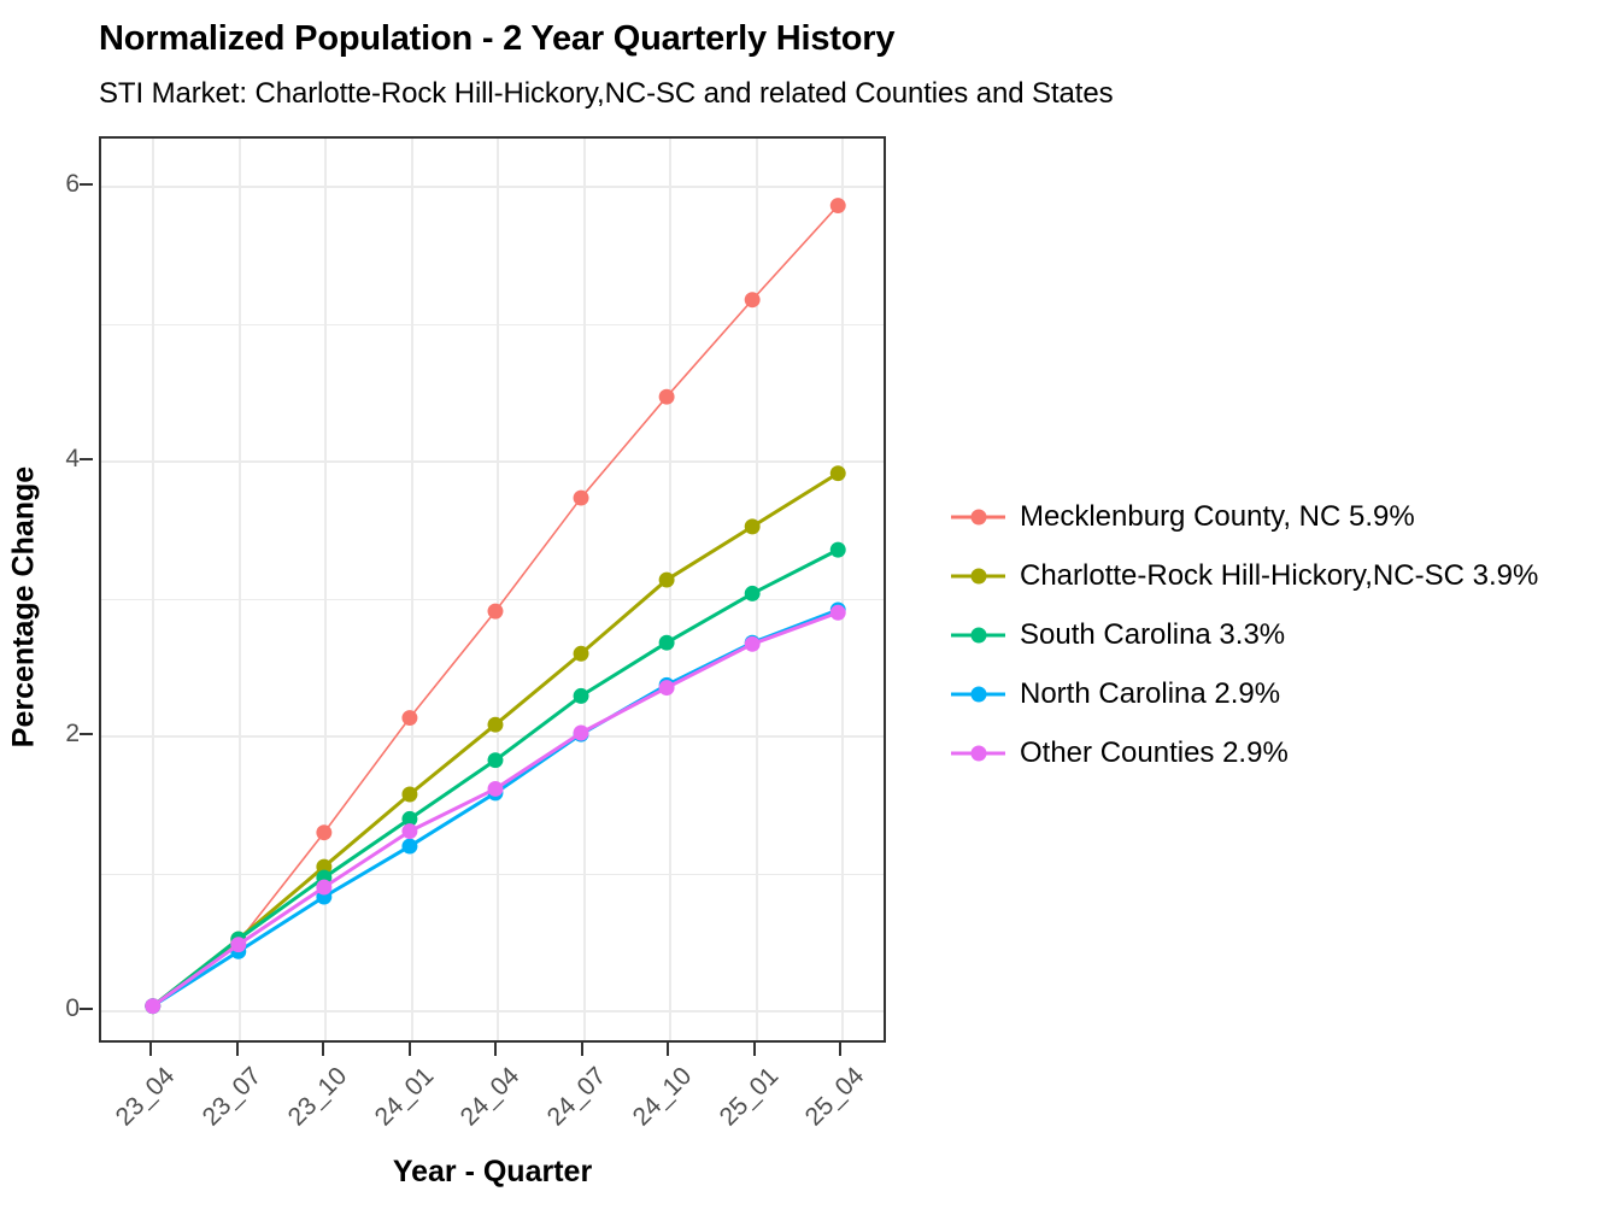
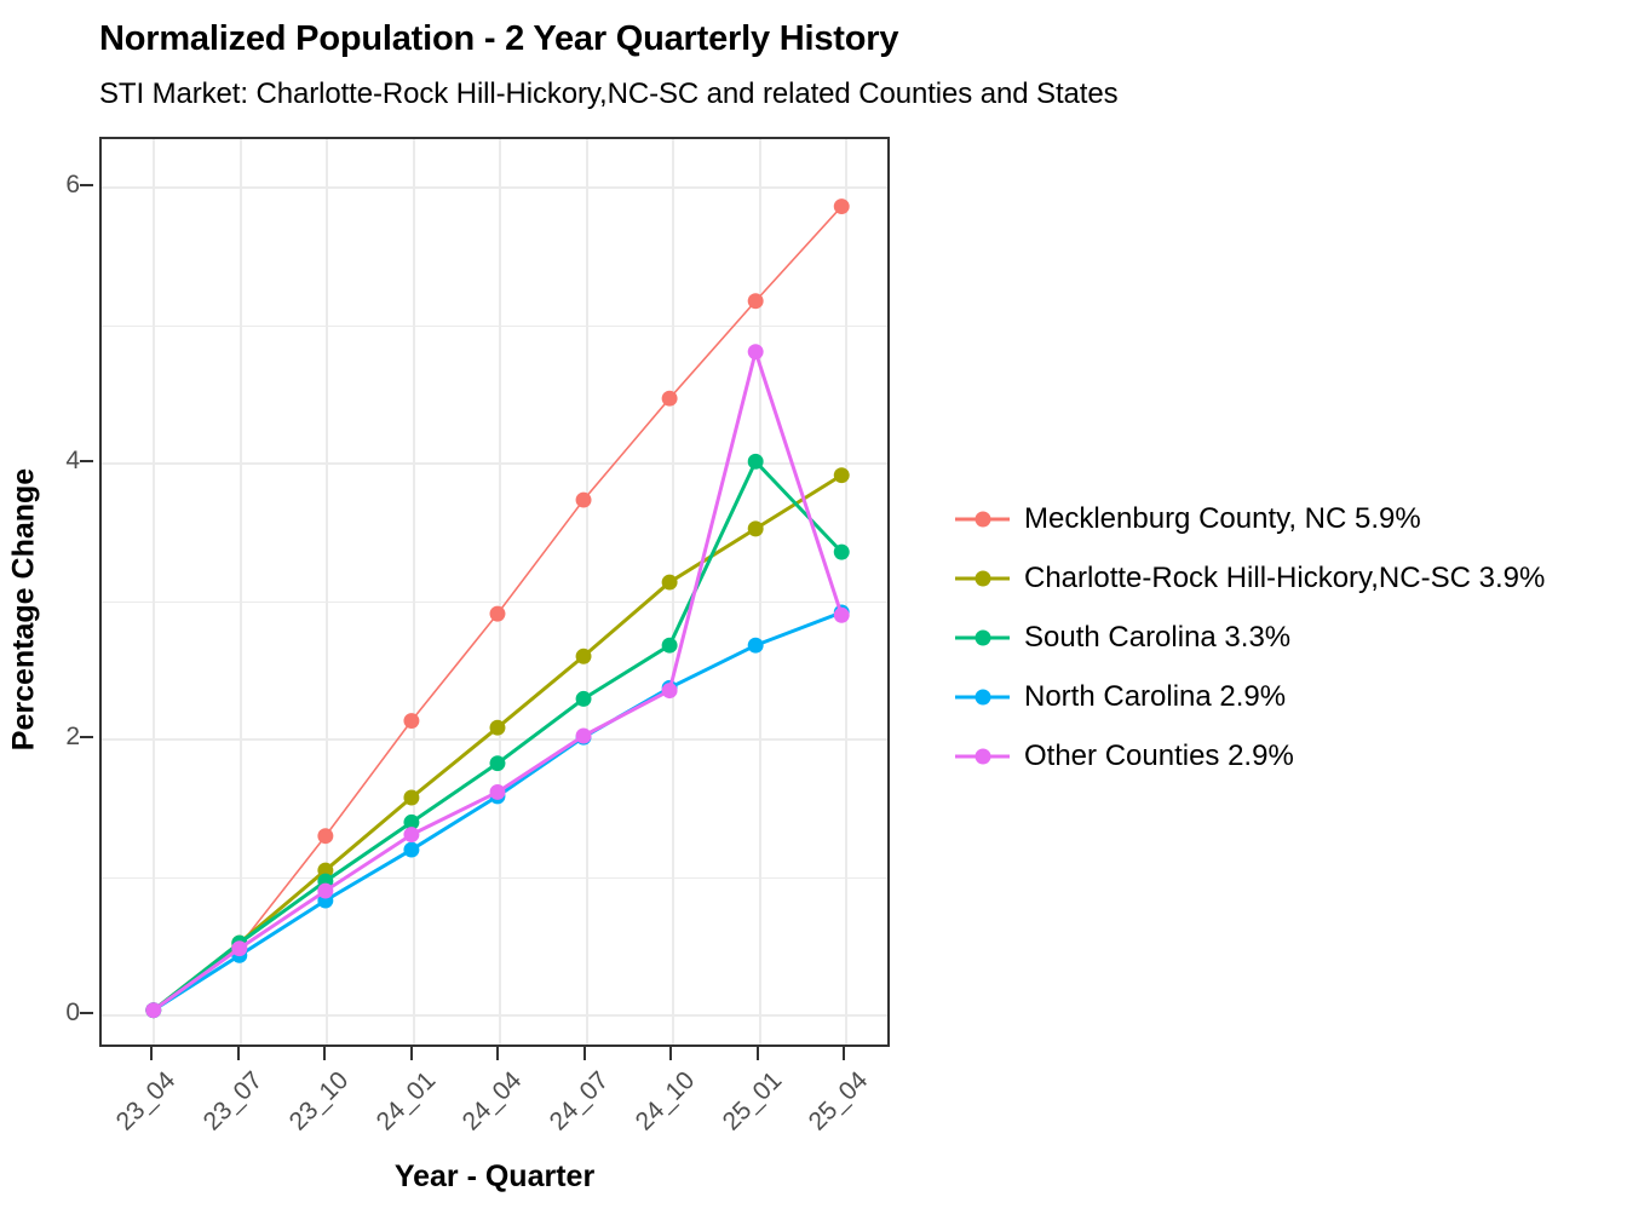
South Carolina 3.3%/25_01: 3.02 -> 4.00
Other Counties 2.9%/25_01: 2.65 -> 4.80
